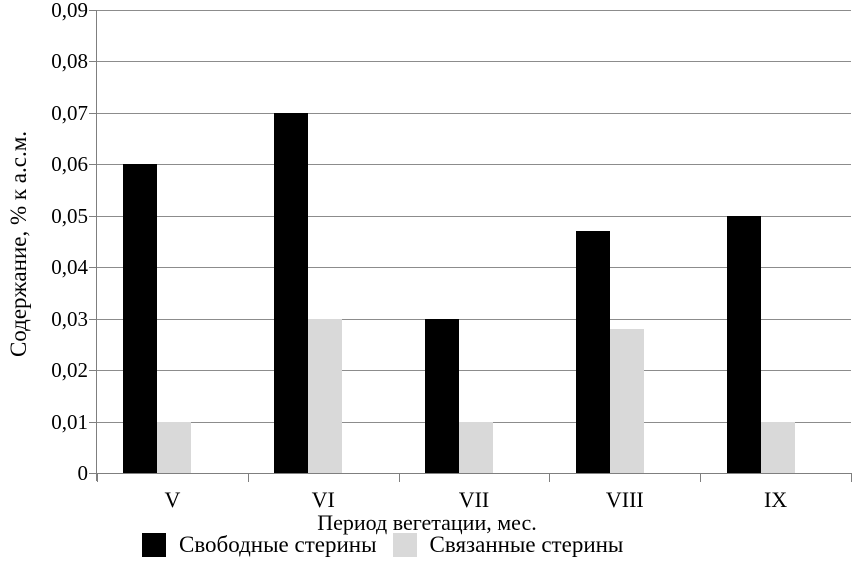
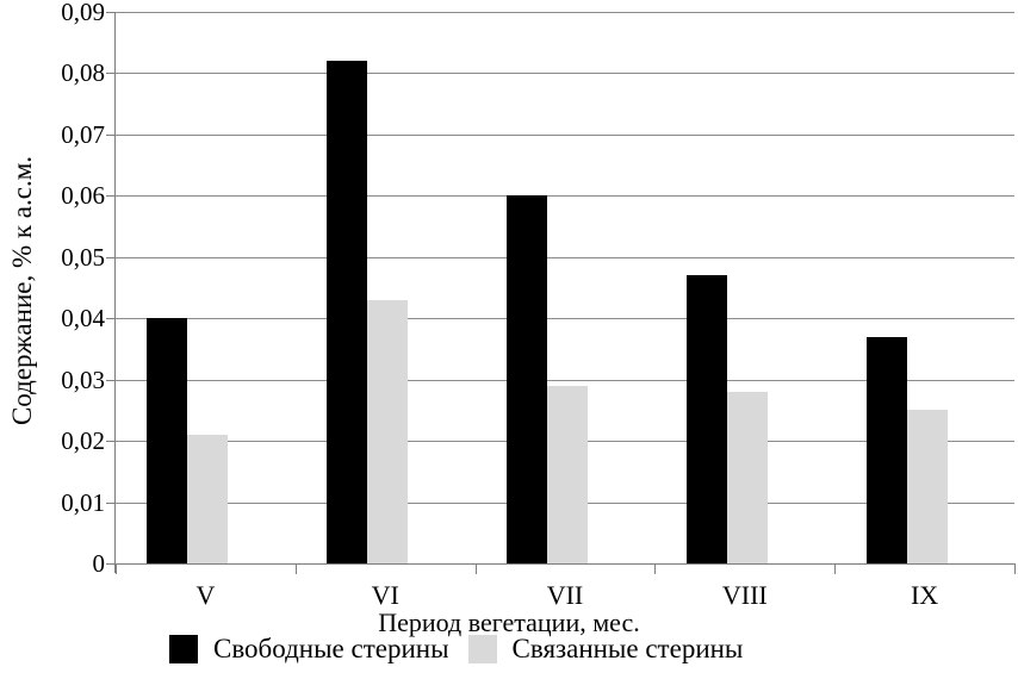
Свободные стерины/V: 0,06 -> 0,04
Связанные стерины/V: 0,01 -> 0,02
Свободные стерины/VI: 0,07 -> 0,08
Связанные стерины/VI: 0,03 -> 0,04
Свободные стерины/VII: 0,03 -> 0,06
Связанные стерины/VII: 0,01 -> 0,03
Свободные стерины/IX: 0,05 -> 0,04
Связанные стерины/IX: 0,01 -> 0,03
